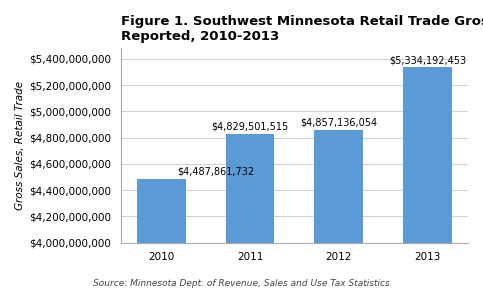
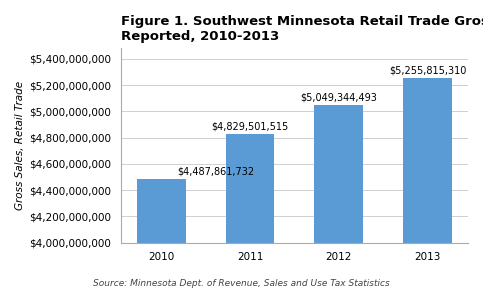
2012: $4,857,136,054 -> $5,049,344,493
2013: $5,334,192,453 -> $5,255,815,310
